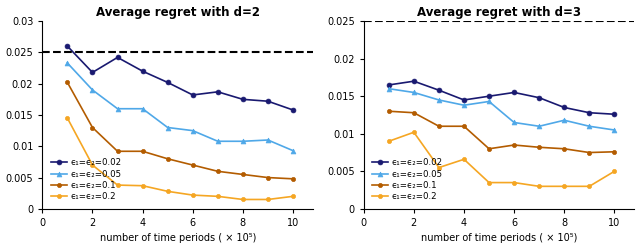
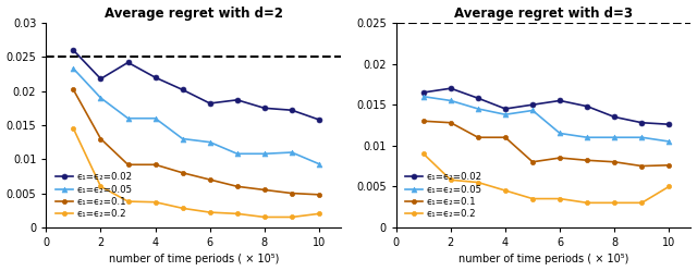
Average regret with d=2/ϵ₁=ϵ₂=0.2/2: 0.0070 -> 0.0060
Average regret with d=3/ϵ₁=ϵ₂=0.2/2: 0.0102 -> 0.0058
Average regret with d=3/ϵ₁=ϵ₂=0.2/4: 0.0066 -> 0.0045
Average regret with d=3/ϵ₁=ϵ₂=0.05/8: 0.0118 -> 0.0110
